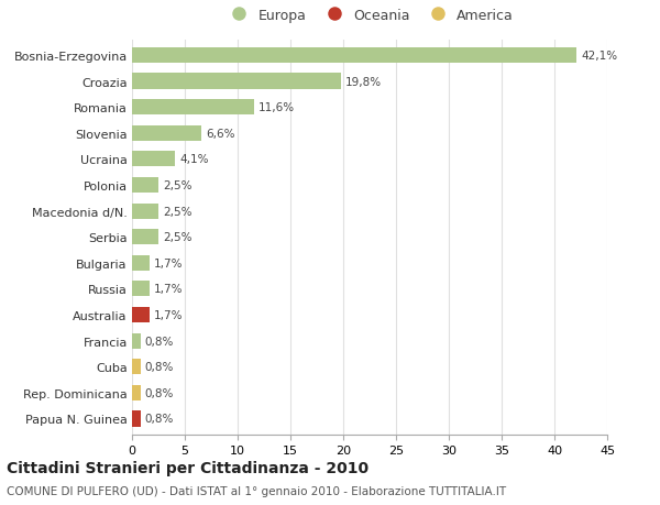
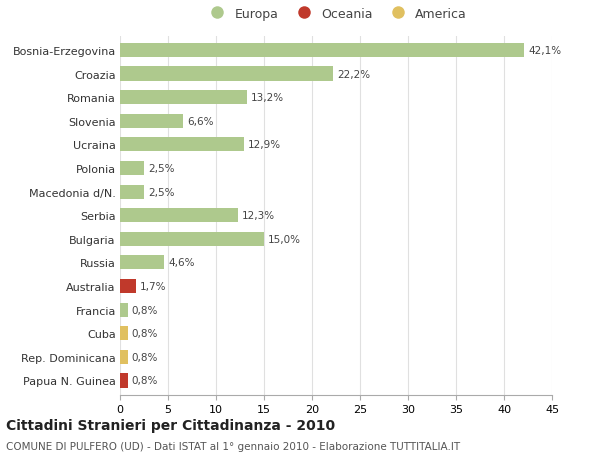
Croazia: 19,8% -> 22,2%
Romania: 11,6% -> 13,2%
Ucraina: 4,1% -> 12,9%
Serbia: 2,5% -> 12,3%
Bulgaria: 1,7% -> 15,0%
Russia: 1,7% -> 4,6%
